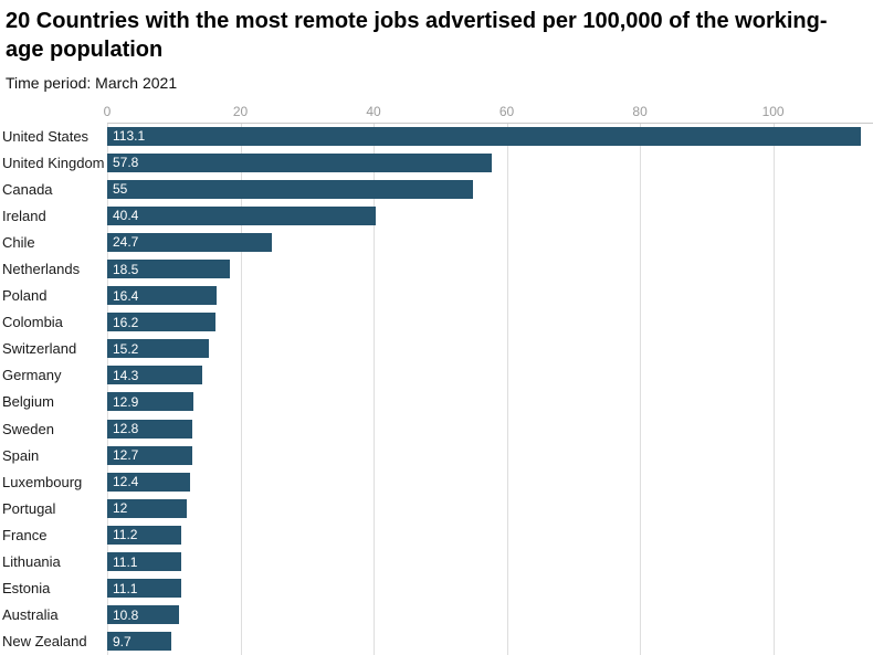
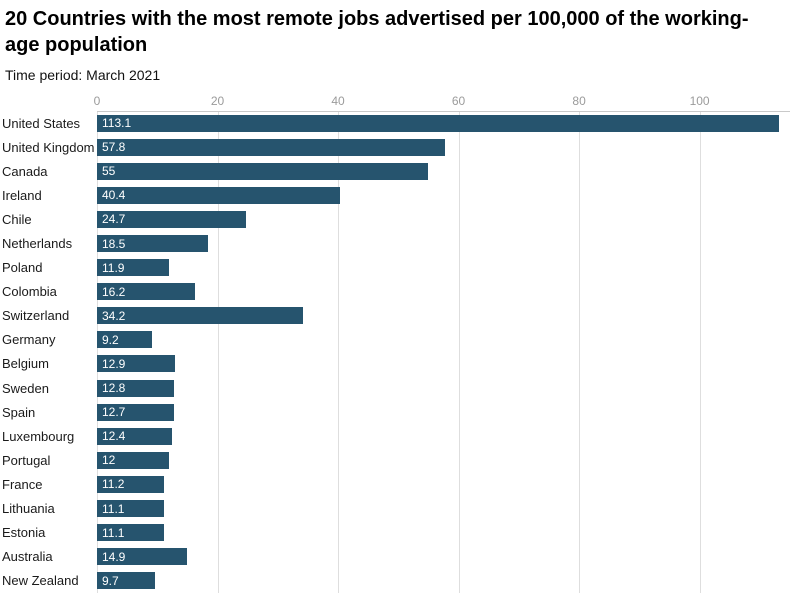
Poland: 16.4 -> 11.9
Switzerland: 15.2 -> 34.2
Germany: 14.3 -> 9.2
Australia: 10.8 -> 14.9
